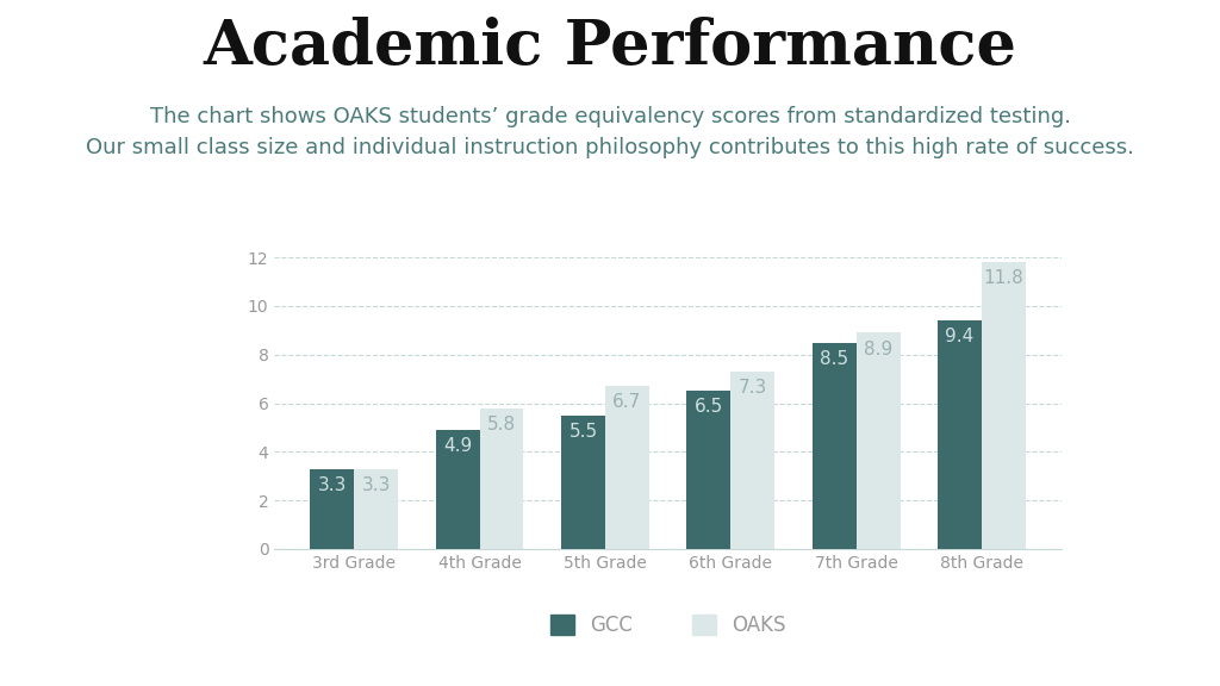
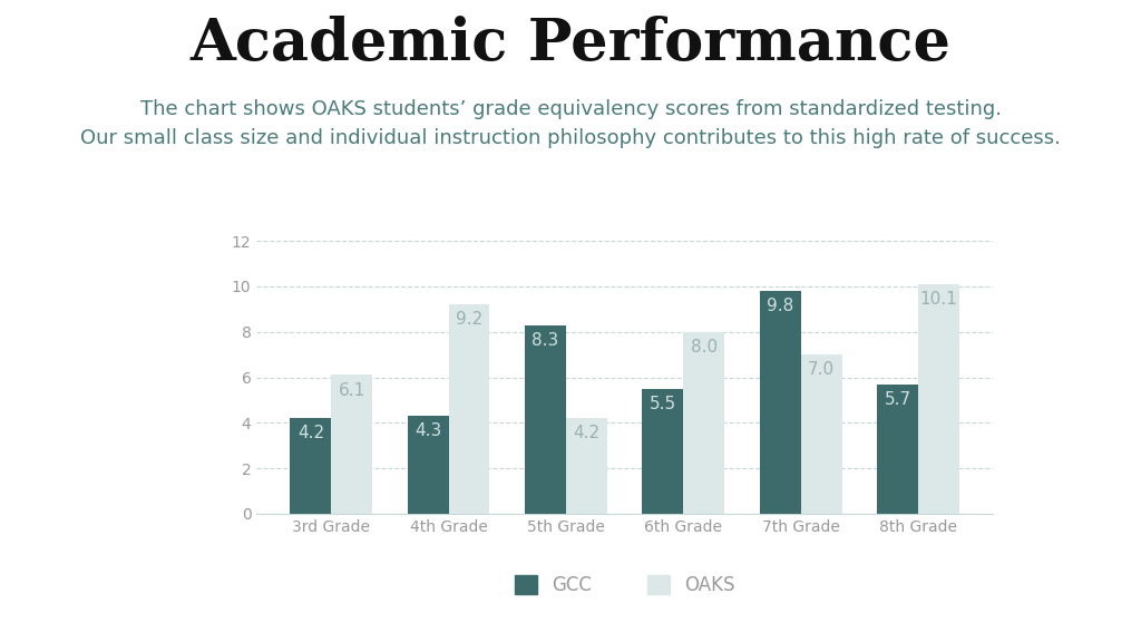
GCC/3rd Grade: 3.3 -> 4.2
OAKS/3rd Grade: 3.3 -> 6.1
GCC/4th Grade: 4.9 -> 4.3
OAKS/4th Grade: 5.8 -> 9.2
GCC/5th Grade: 5.5 -> 8.3
OAKS/5th Grade: 6.7 -> 4.2
GCC/6th Grade: 6.5 -> 5.5
OAKS/6th Grade: 7.3 -> 8.0
GCC/7th Grade: 8.5 -> 9.8
OAKS/7th Grade: 8.9 -> 7.0
GCC/8th Grade: 9.4 -> 5.7
OAKS/8th Grade: 11.8 -> 10.1
